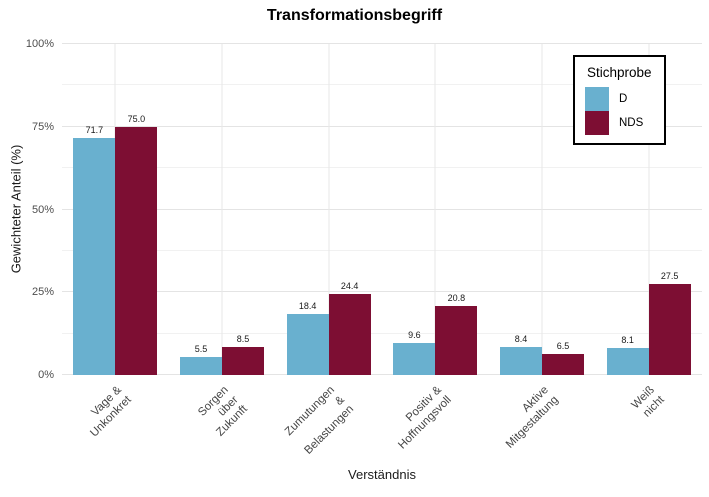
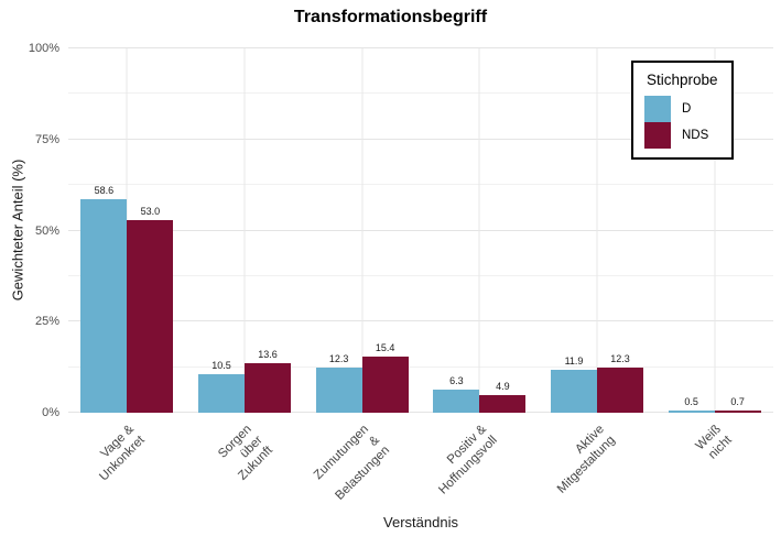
D/Vage & Unkonkret: 71.7 -> 58.6
NDS/Vage & Unkonkret: 75.0 -> 53.0
D/Sorgen über Zukunft: 5.5 -> 10.5
NDS/Sorgen über Zukunft: 8.5 -> 13.6
D/Zumutungen & Belastungen: 18.4 -> 12.3
NDS/Zumutungen & Belastungen: 24.4 -> 15.4
D/Positiv & Hoffnungsvoll: 9.6 -> 6.3
NDS/Positiv & Hoffnungsvoll: 20.8 -> 4.9
D/Aktive Mitgestaltung: 8.4 -> 11.9
NDS/Aktive Mitgestaltung: 6.5 -> 12.3
D/Weiß nicht: 8.1 -> 0.5
NDS/Weiß nicht: 27.5 -> 0.7
